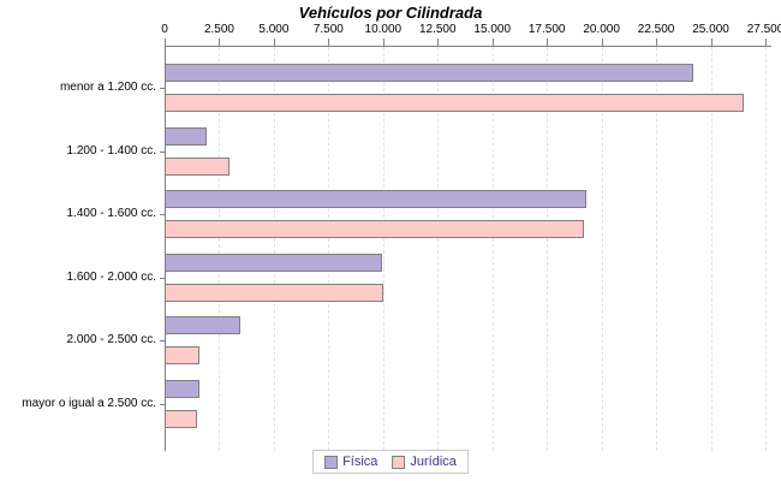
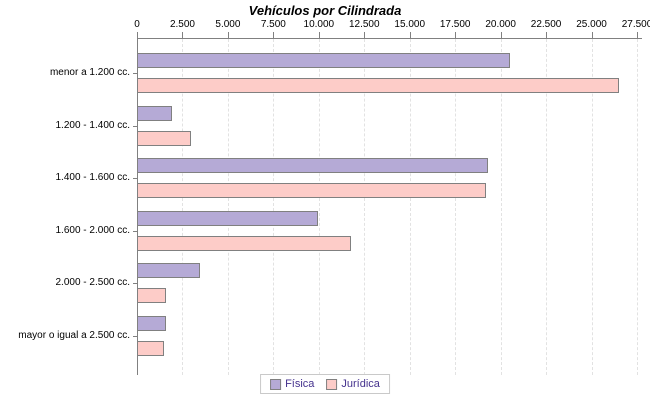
Física/menor a 1.200 cc.: 24200 -> 20500
Jurídica/1.600 - 2.000 cc.: 10000 -> 11800
